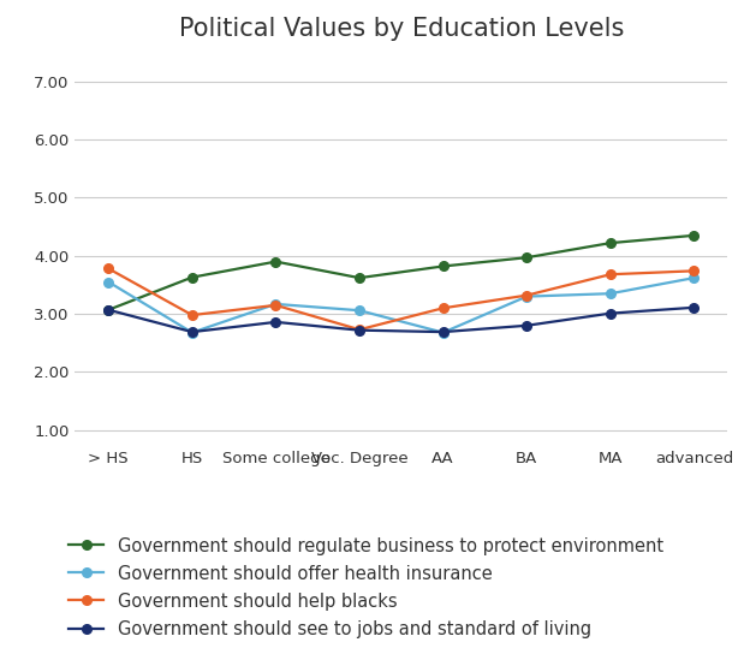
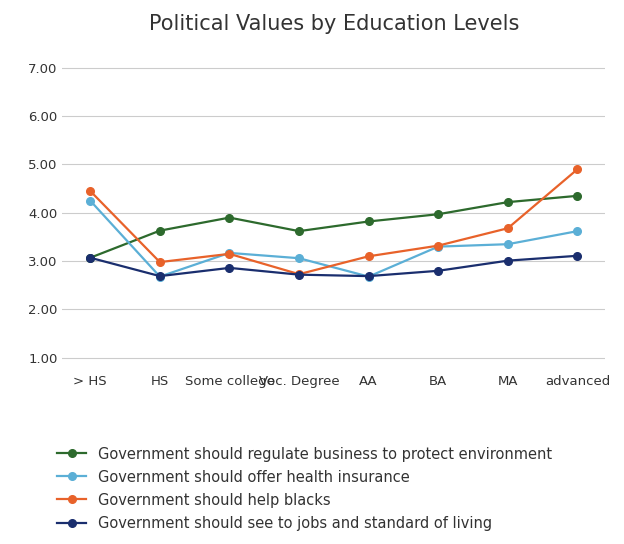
Government should offer health insurance/> HS: 3.55 -> 4.25
Government should help blacks/> HS: 3.78 -> 4.45
Government should help blacks/advanced: 3.74 -> 4.90
